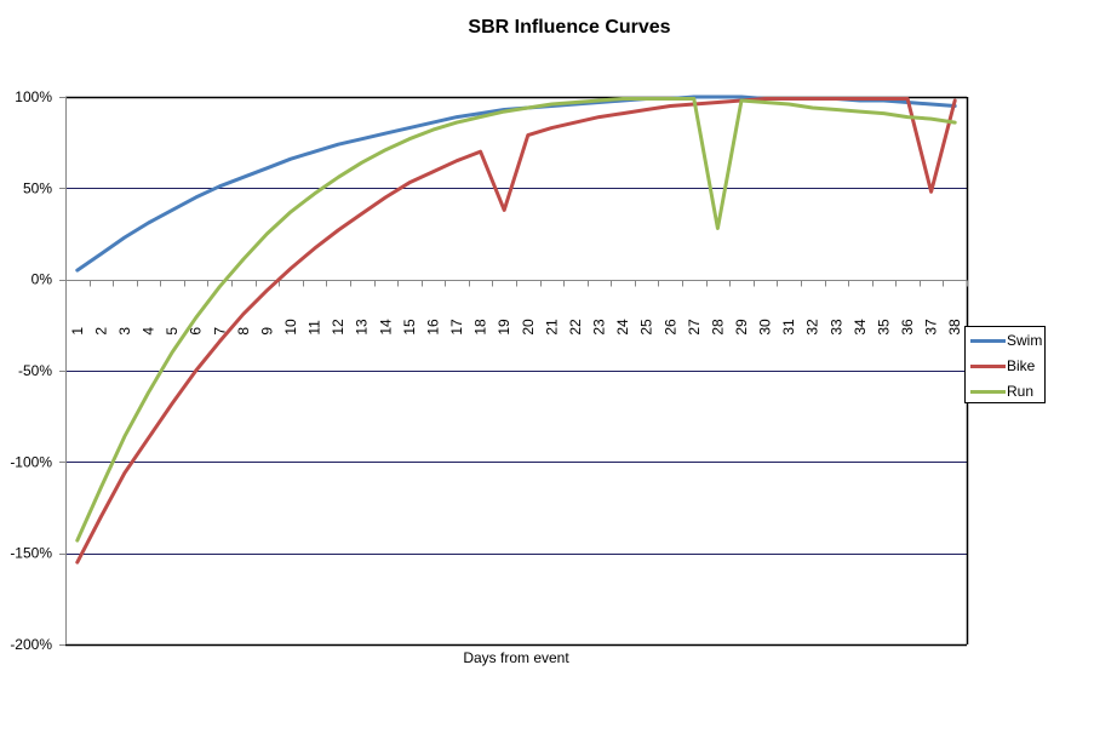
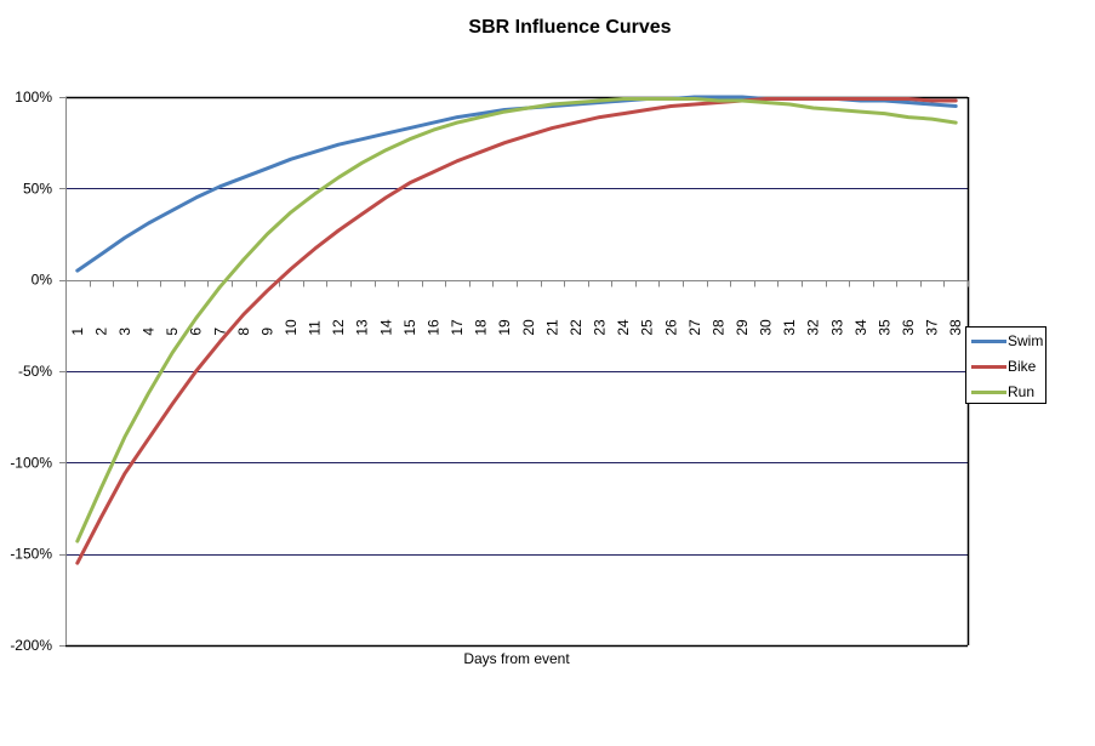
Bike/19: 38% -> 75%
Run/28: 28% -> 98%
Bike/37: 48% -> 98%
